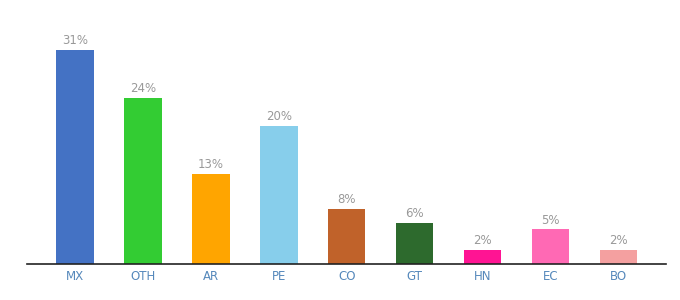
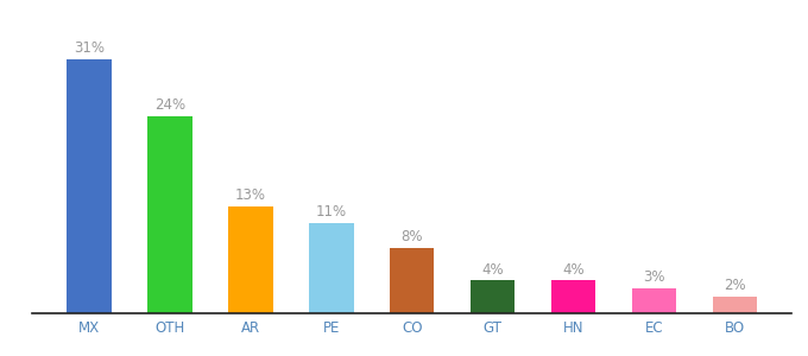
PE: 20% -> 11%
GT: 6% -> 4%
HN: 2% -> 4%
EC: 5% -> 3%
